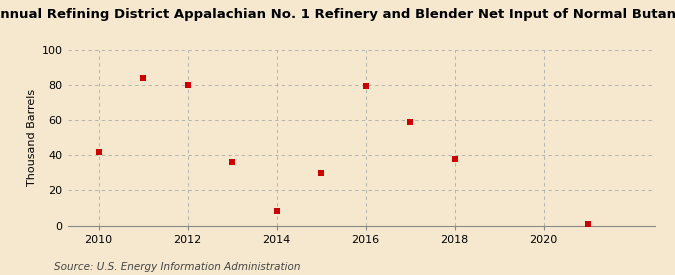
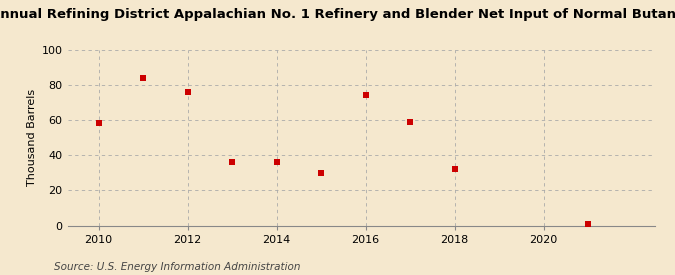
2010: 42 -> 58
2012: 80 -> 76
2014: 8 -> 36
2016: 79 -> 74
2018: 38 -> 32
